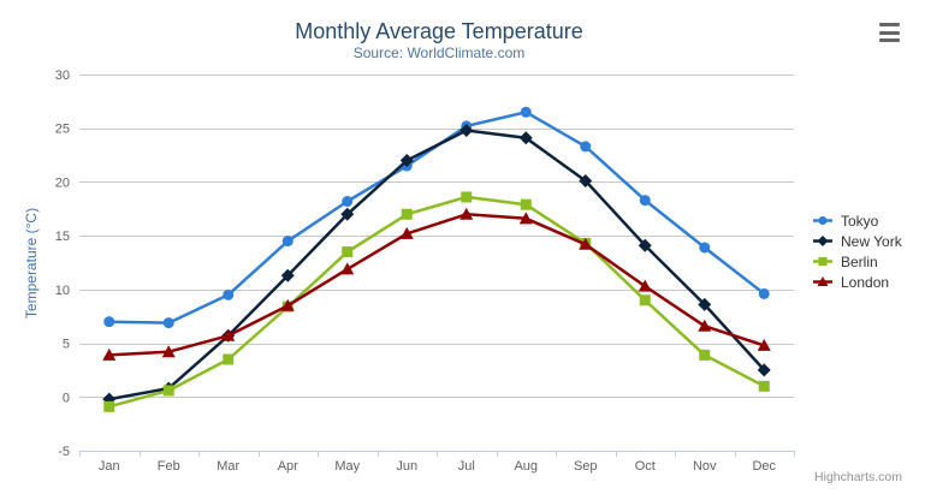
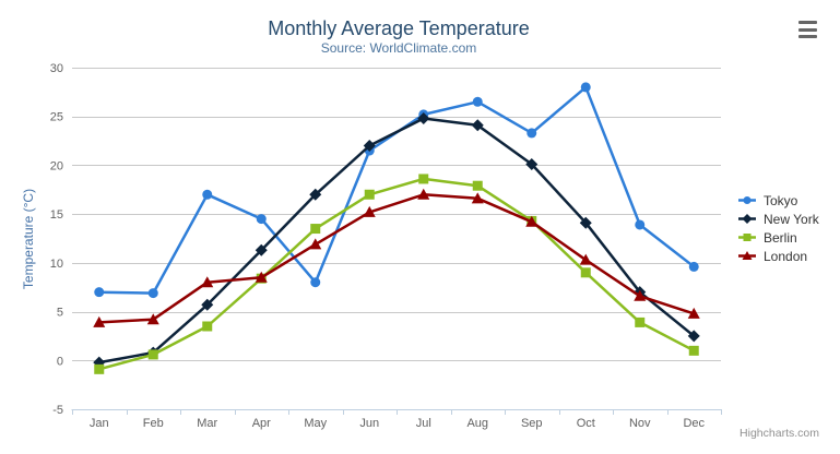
Tokyo/Mar: 10 -> 17
London/Mar: 6 -> 8
Tokyo/May: 18 -> 8
Tokyo/Oct: 18 -> 28
New York/Nov: 9 -> 7
